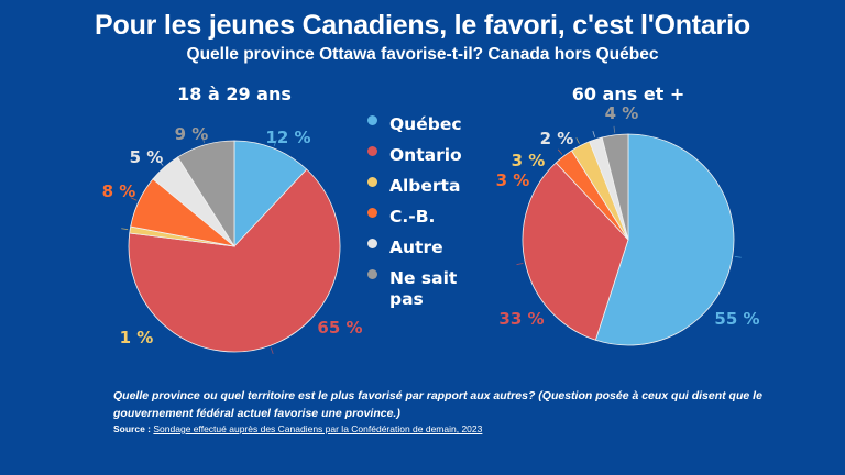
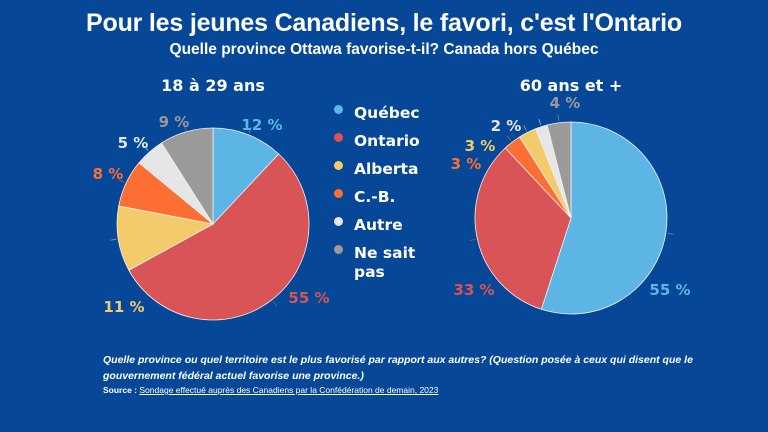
18 à 29 ans/Ontario: 65 -> 55
18 à 29 ans/Alberta: 1 -> 11
